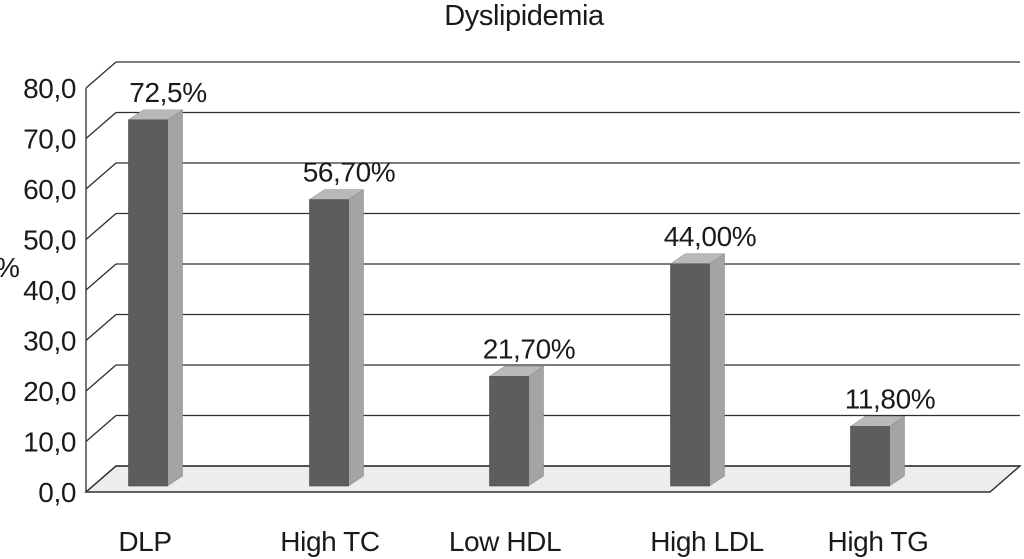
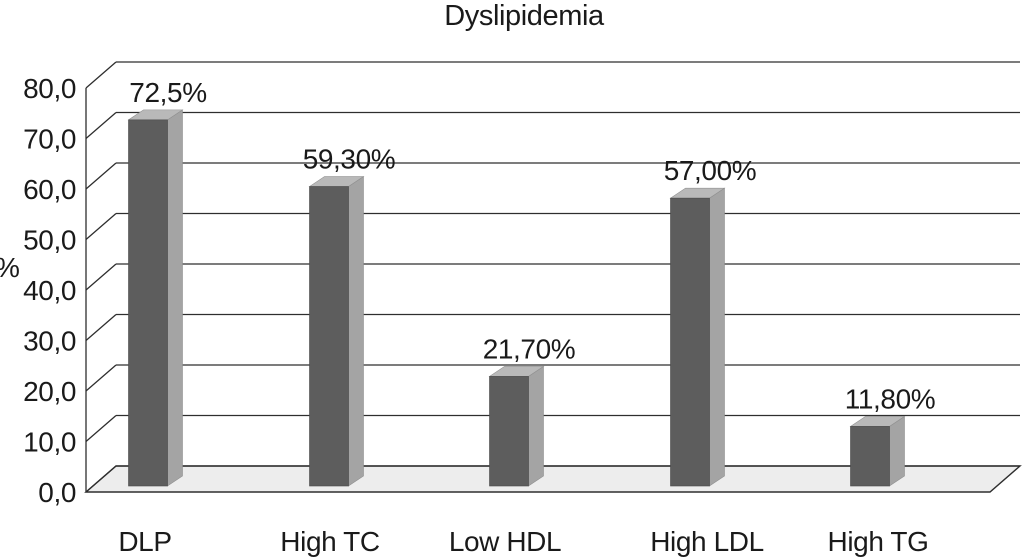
High TC: 56,70% -> 59,30%
High LDL: 44,00% -> 57,00%
